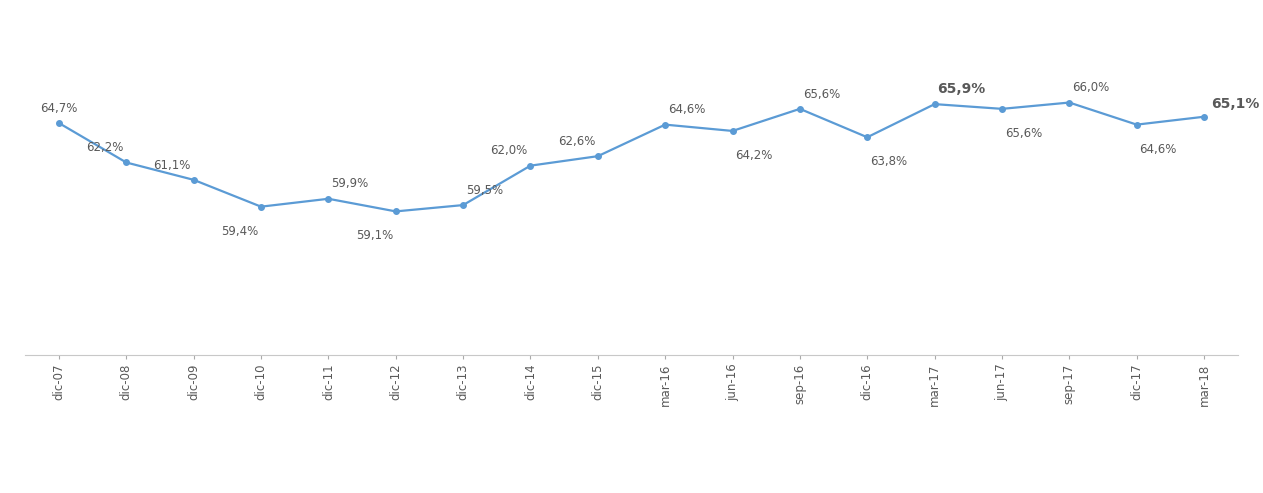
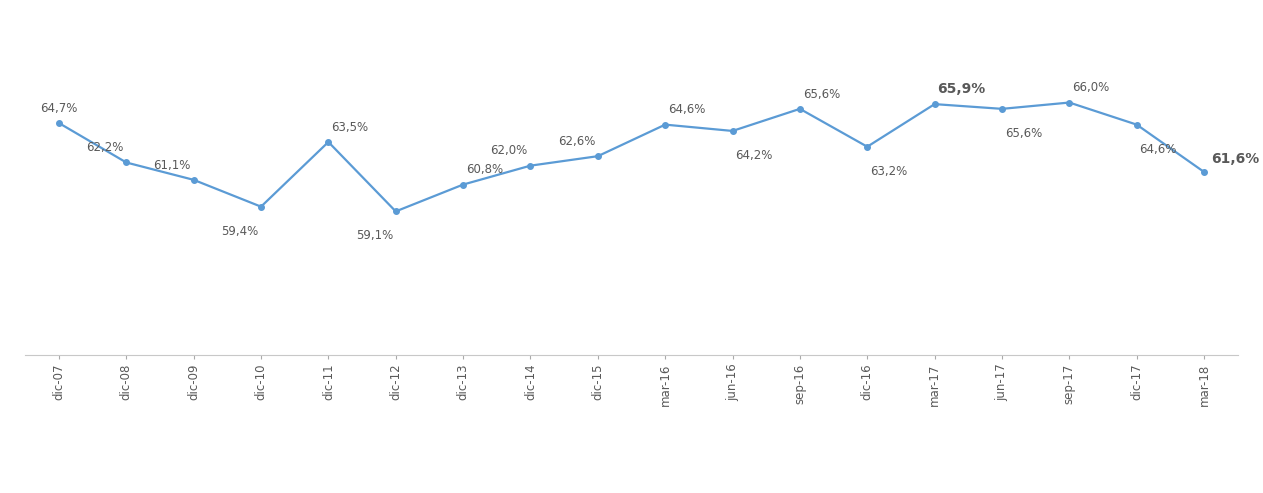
dic-11: 59,9% -> 63,5%
dic-13: 59,5% -> 60,8%
dic-16: 63,8% -> 63,2%
mar-18: 65,1% -> 61,6%
